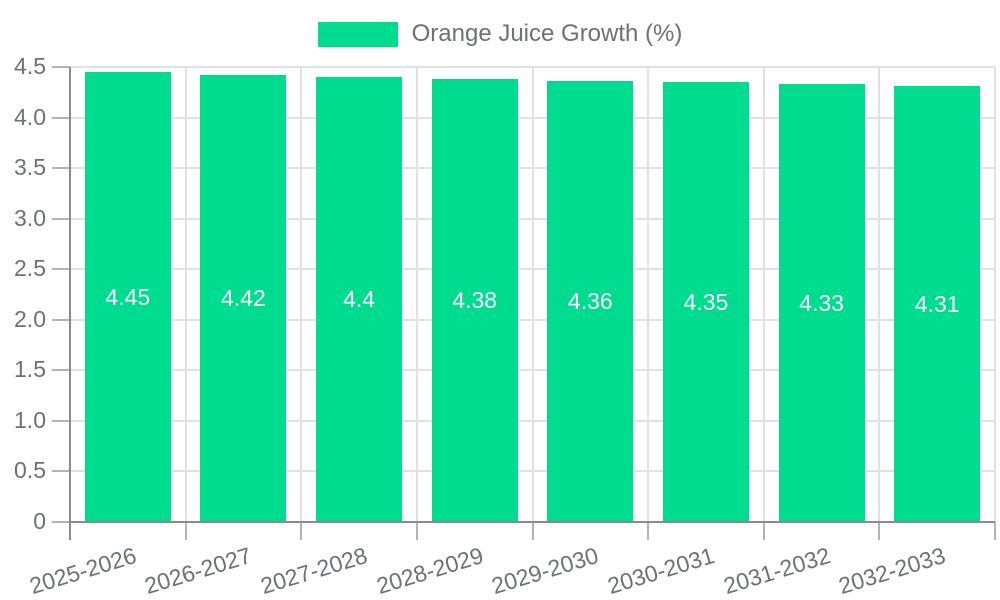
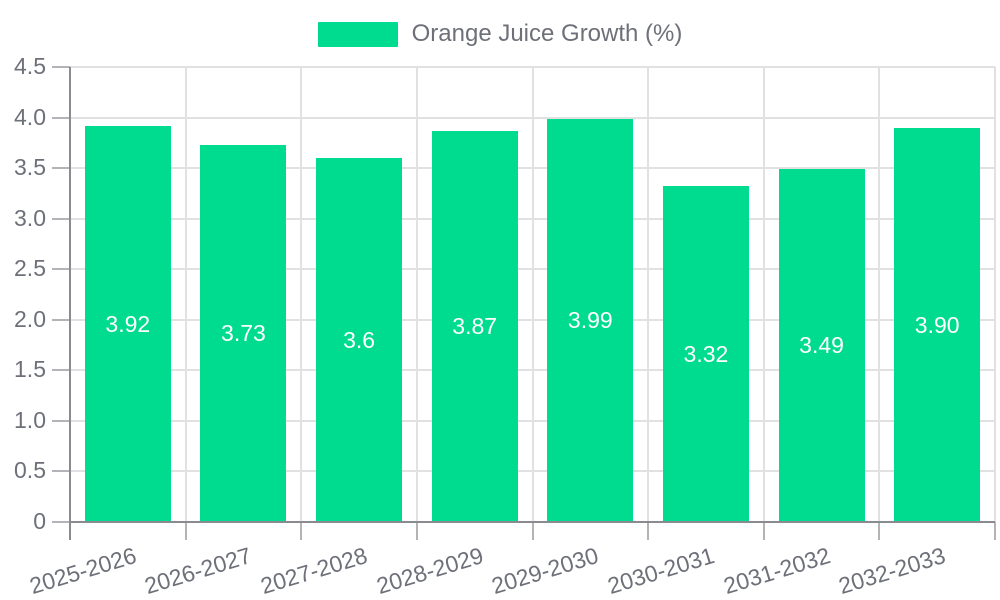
2025-2026: 4.45 -> 3.92
2026-2027: 4.42 -> 3.73
2027-2028: 4.4 -> 3.6
2028-2029: 4.38 -> 3.87
2029-2030: 4.36 -> 3.99
2030-2031: 4.35 -> 3.32
2031-2032: 4.33 -> 3.49
2032-2033: 4.31 -> 3.90
